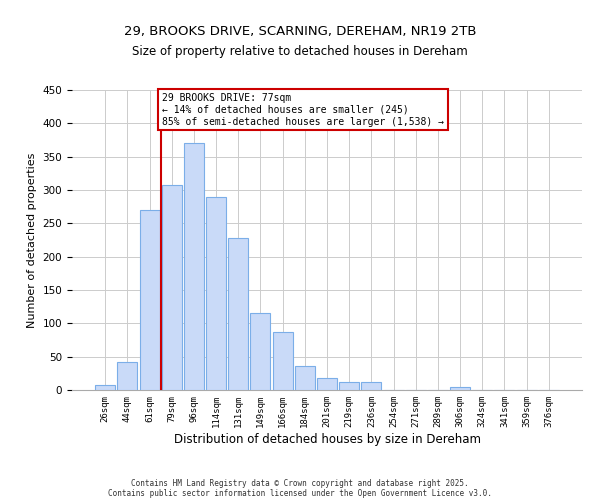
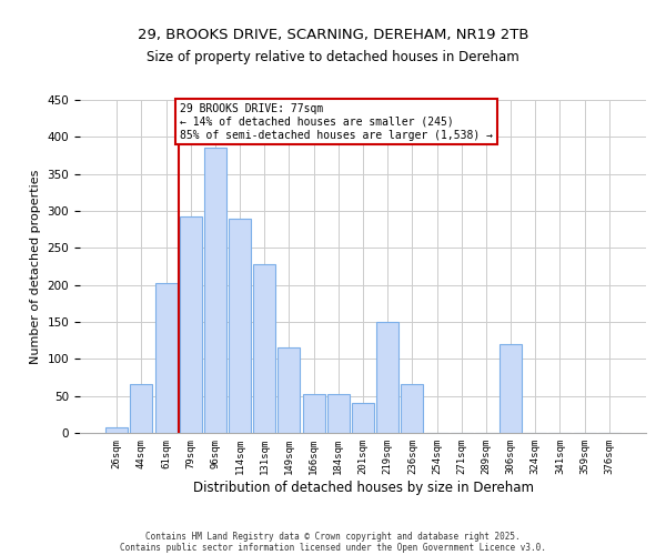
44sqm: 42 -> 66
61sqm: 270 -> 202
79sqm: 308 -> 292
96sqm: 370 -> 386
166sqm: 87 -> 52
184sqm: 36 -> 52
201sqm: 18 -> 40
219sqm: 12 -> 150
236sqm: 12 -> 66
306sqm: 5 -> 120
